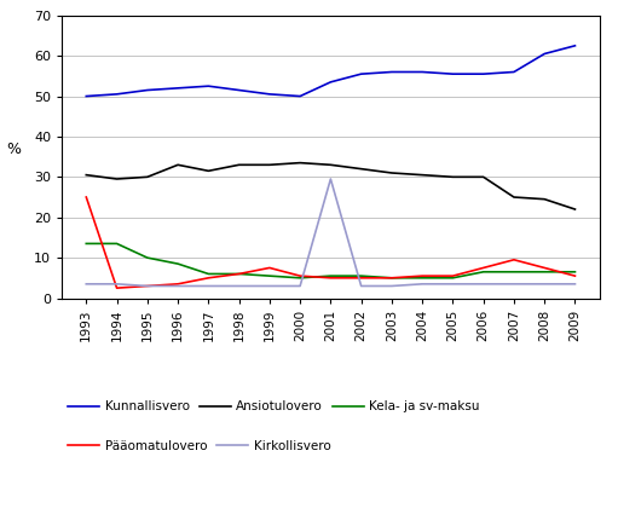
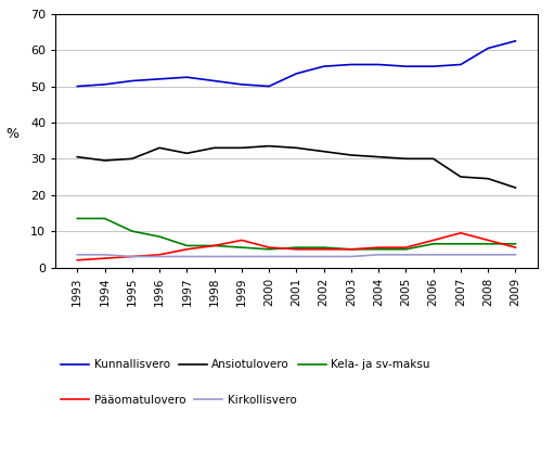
Pääomatulovero/1993: 25.0 -> 2.0
Kirkollisvero/2001: 29.5 -> 3.0
